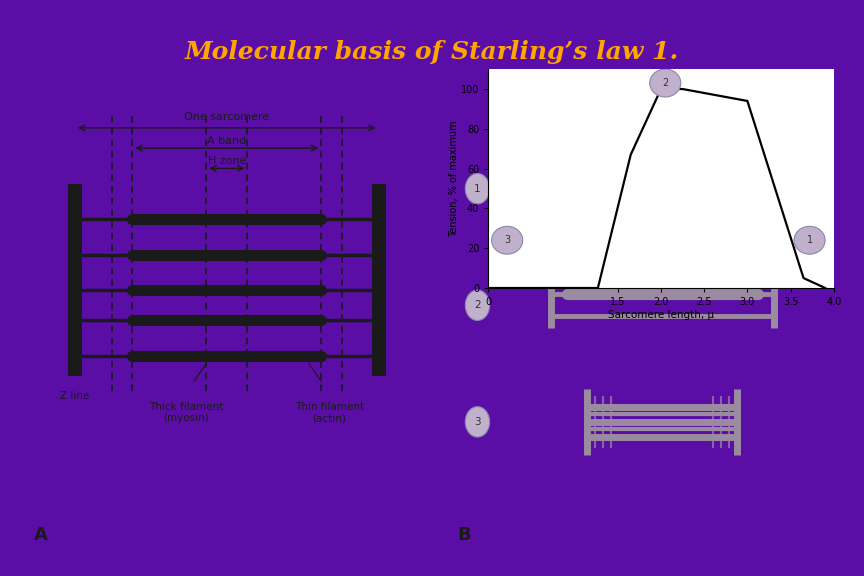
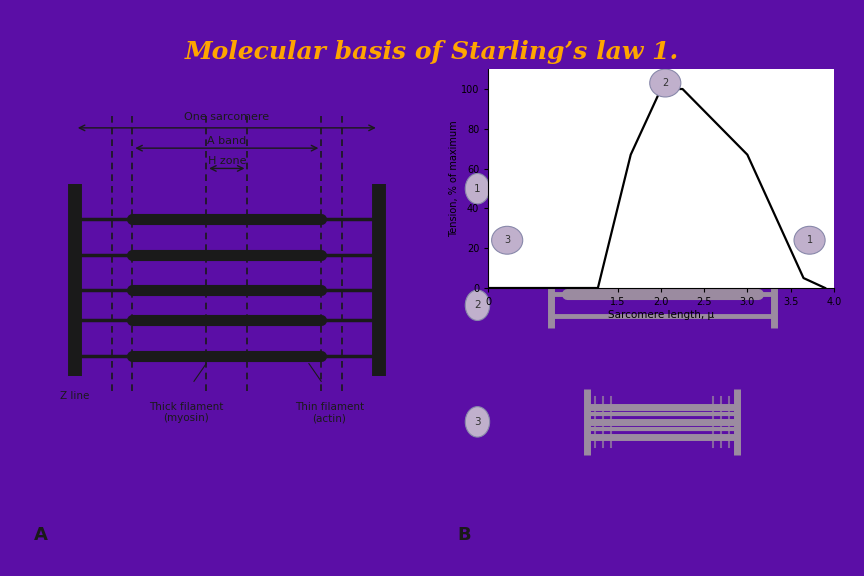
3.0: 94 -> 67
